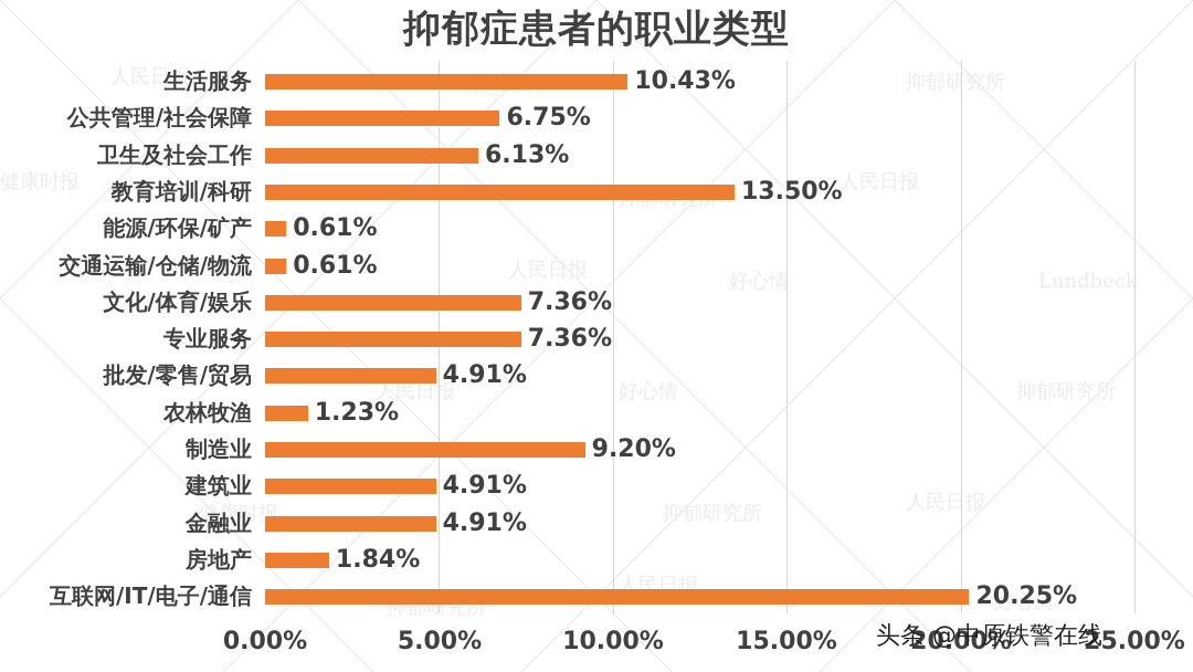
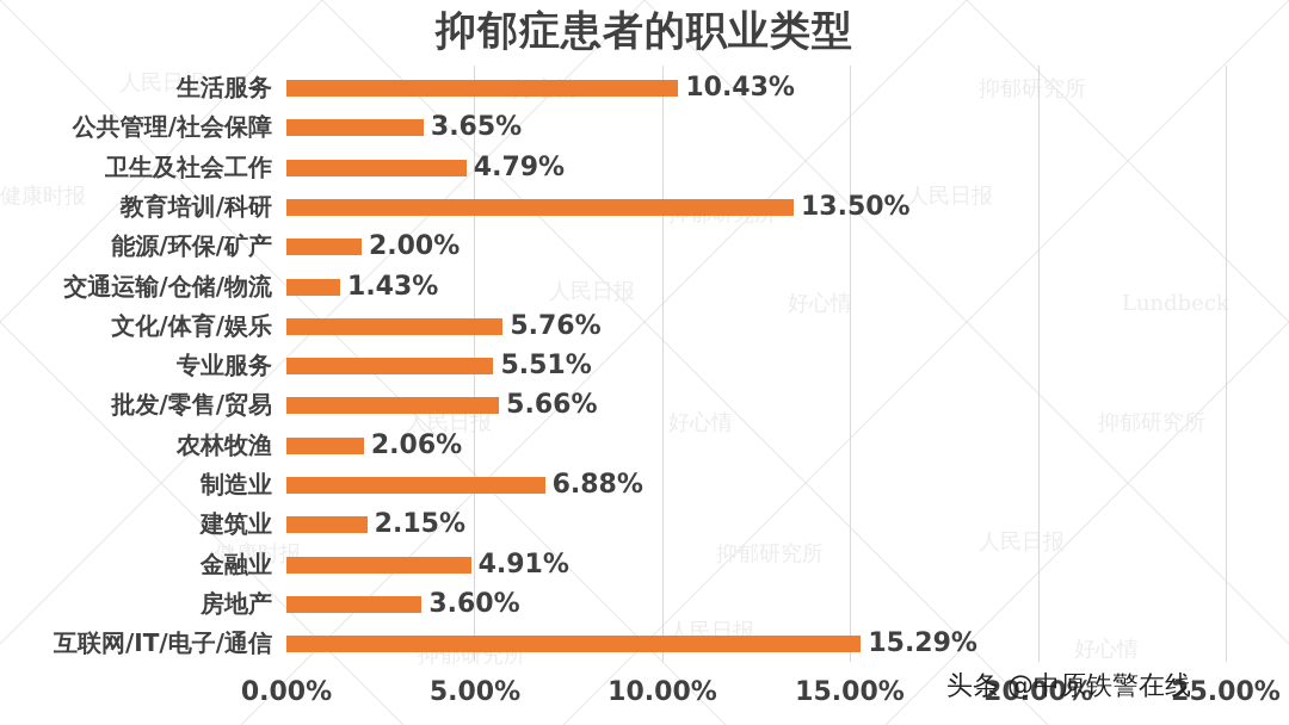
公共管理/社会保障: 6.75% -> 3.65%
卫生及社会工作: 6.13% -> 4.79%
能源/环保/矿产: 0.61% -> 2.00%
交通运输/仓储/物流: 0.61% -> 1.43%
文化/体育/娱乐: 7.36% -> 5.76%
专业服务: 7.36% -> 5.51%
批发/零售/贸易: 4.91% -> 5.66%
农林牧渔: 1.23% -> 2.06%
制造业: 9.20% -> 6.88%
建筑业: 4.91% -> 2.15%
房地产: 1.84% -> 3.60%
互联网/IT/电子/通信: 20.25% -> 15.29%
